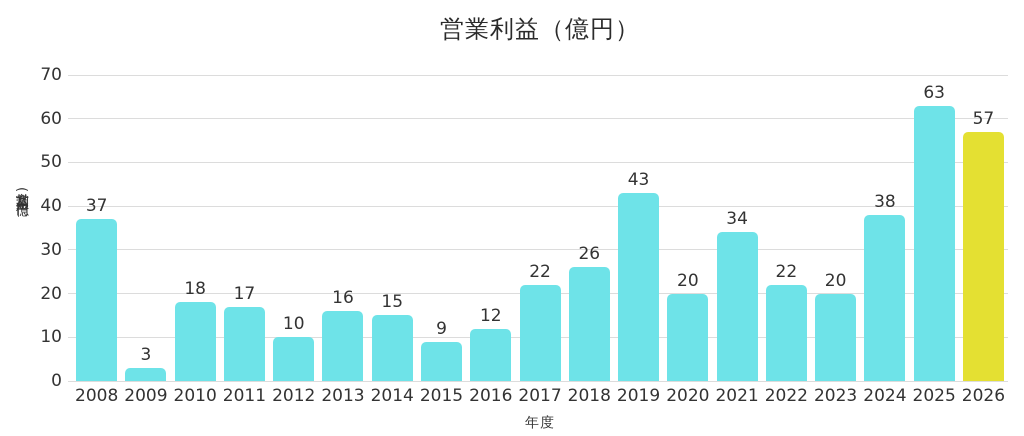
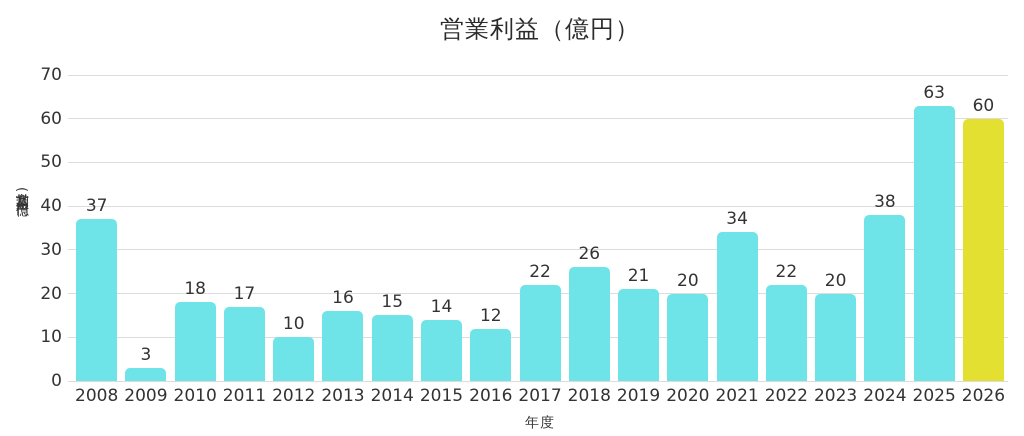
2015: 9 -> 14
2019: 43 -> 21
2026: 57 -> 60
